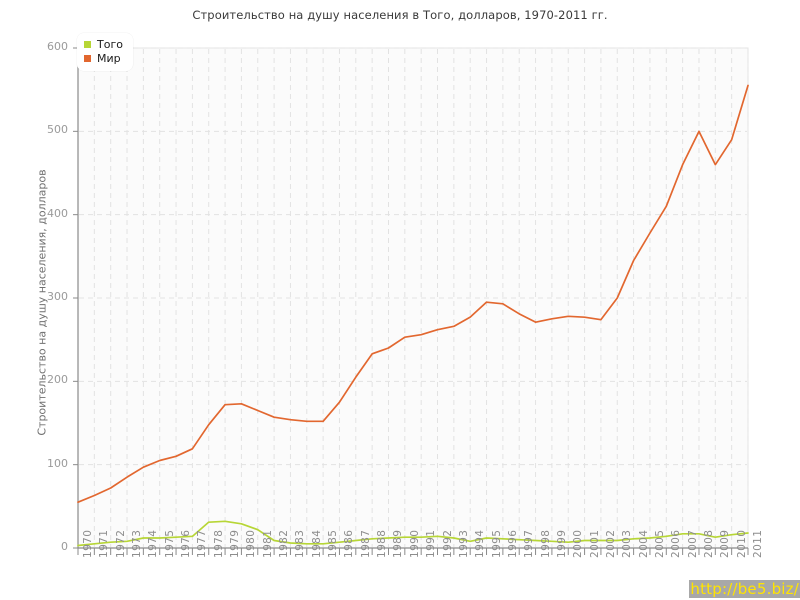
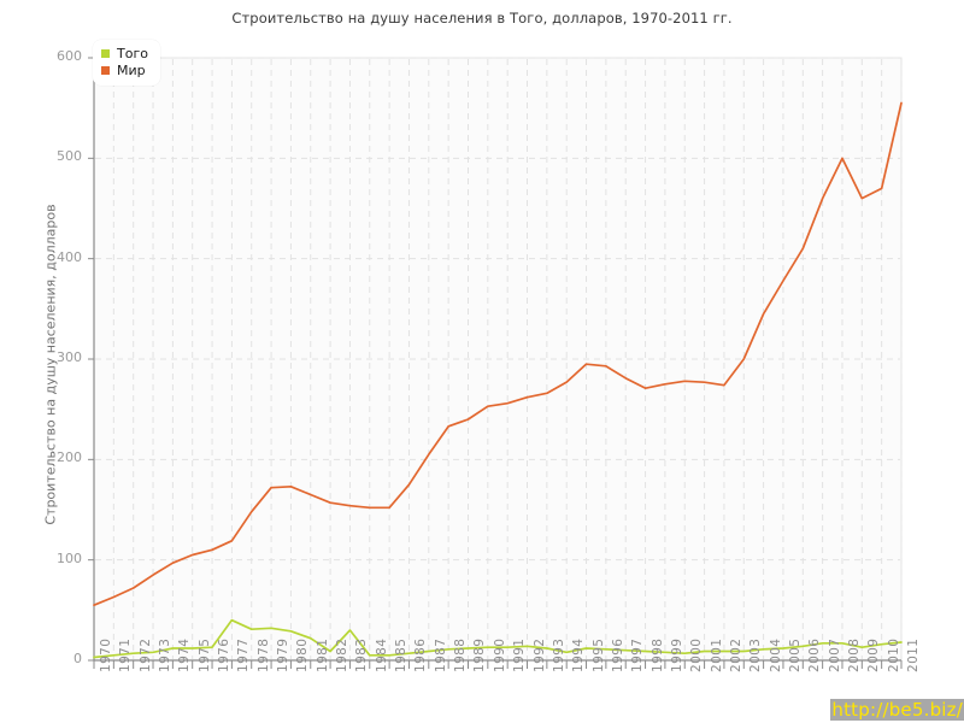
Того/1977: 10 -> 40
Того/1983: 10 -> 30
Мир/2010: 490 -> 470
